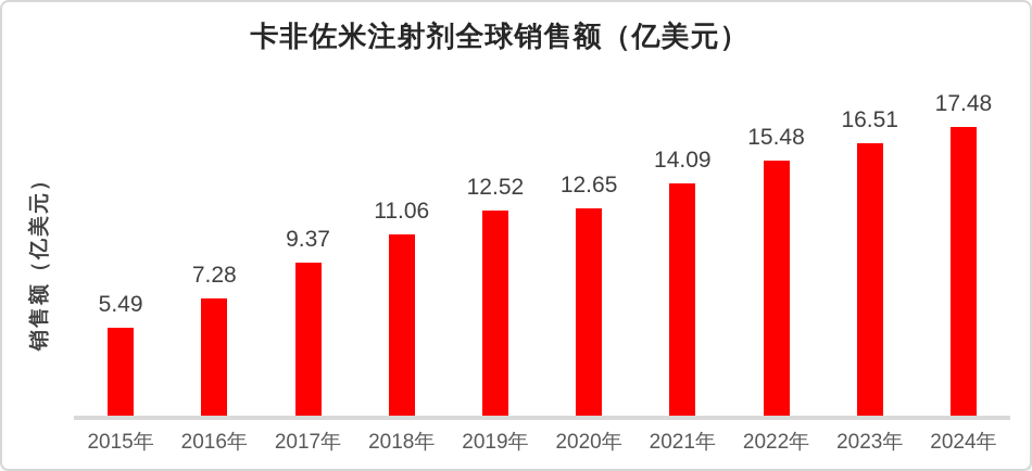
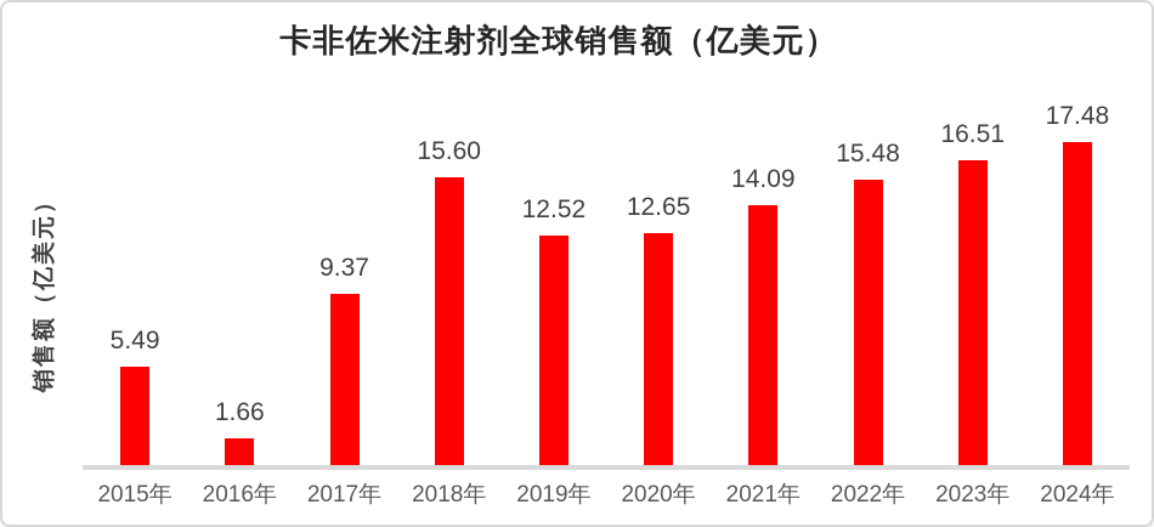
2016年: 7.28 -> 1.66
2018年: 11.06 -> 15.60
